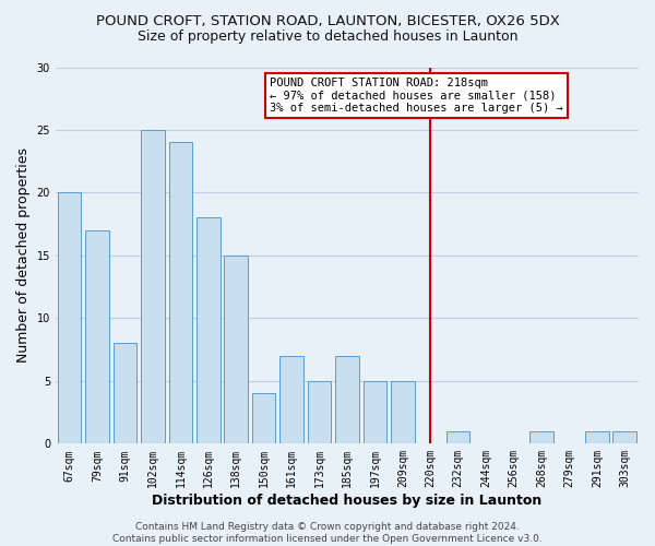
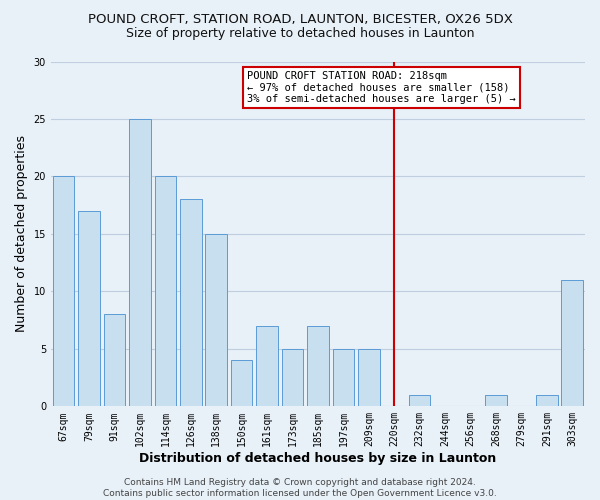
114sqm: 24 -> 20
303sqm: 1 -> 11
